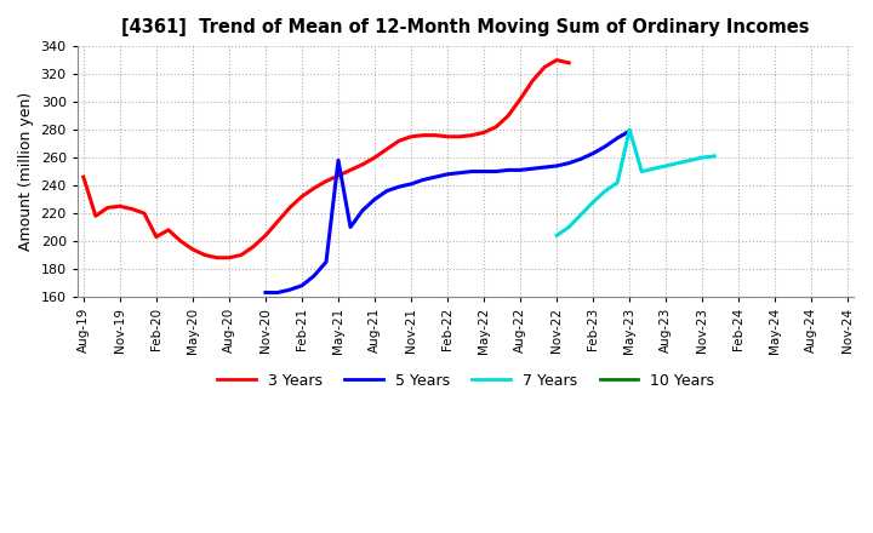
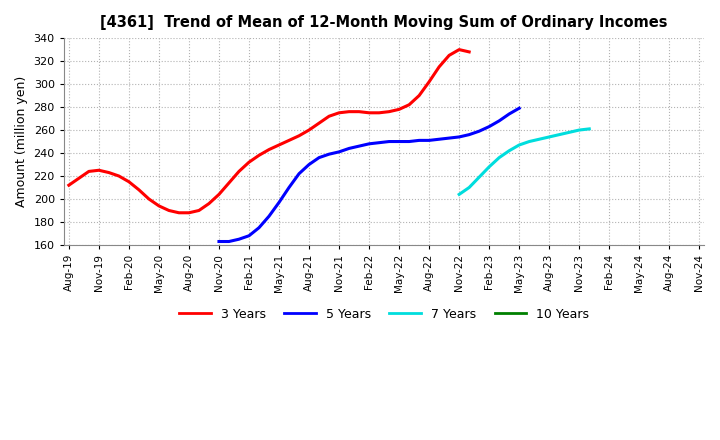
3 Years/Aug-19: 246 -> 212
3 Years/Feb-20: 203 -> 215
5 Years/May-21: 258 -> 197
7 Years/May-23: 280 -> 247
